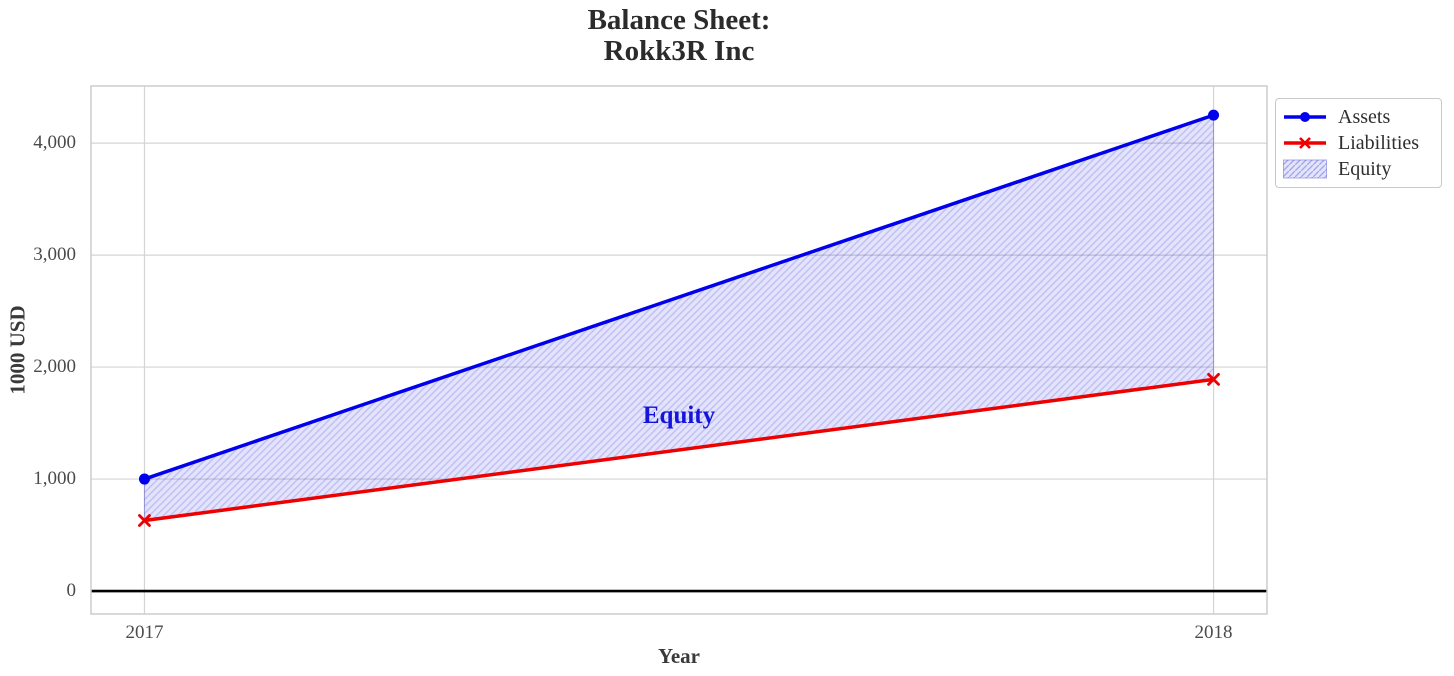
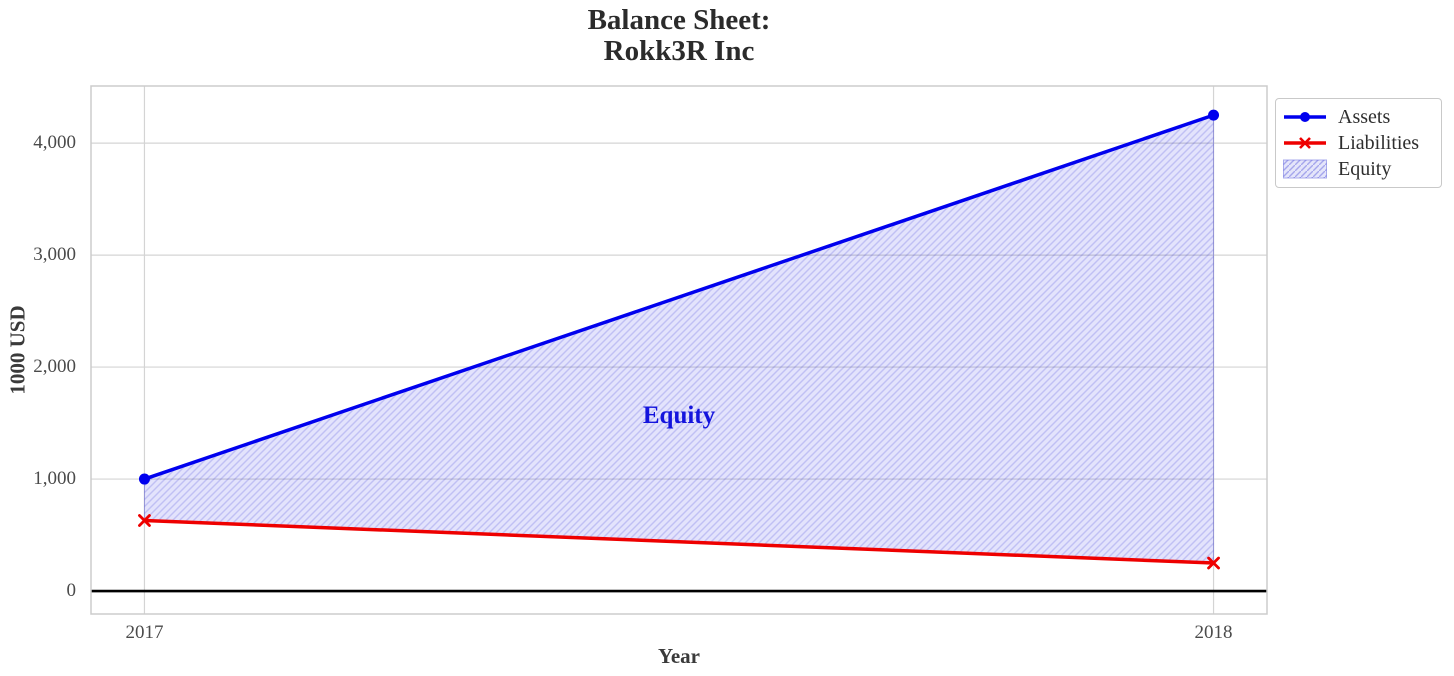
Liabilities/2018: 1890 -> 250
